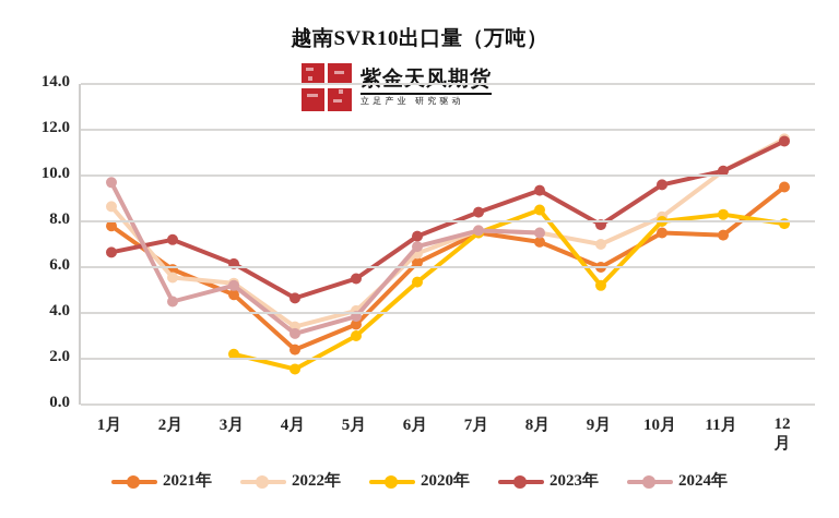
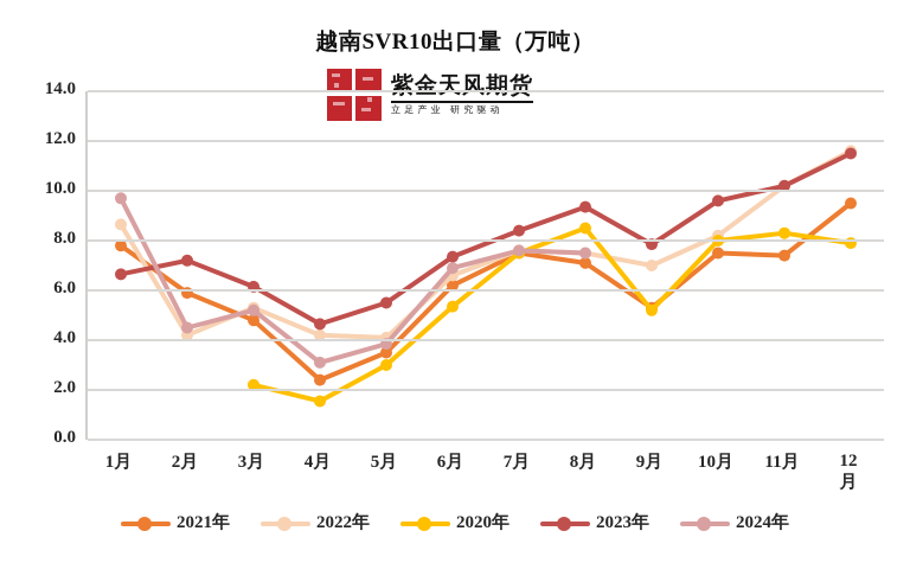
2022年/2月: 5.5 -> 4.2
2022年/4月: 3.4 -> 4.2
2021年/9月: 6.0 -> 5.3
